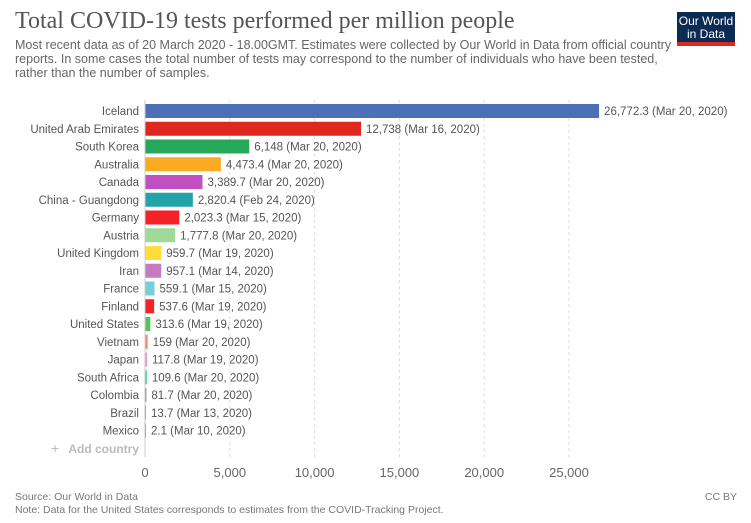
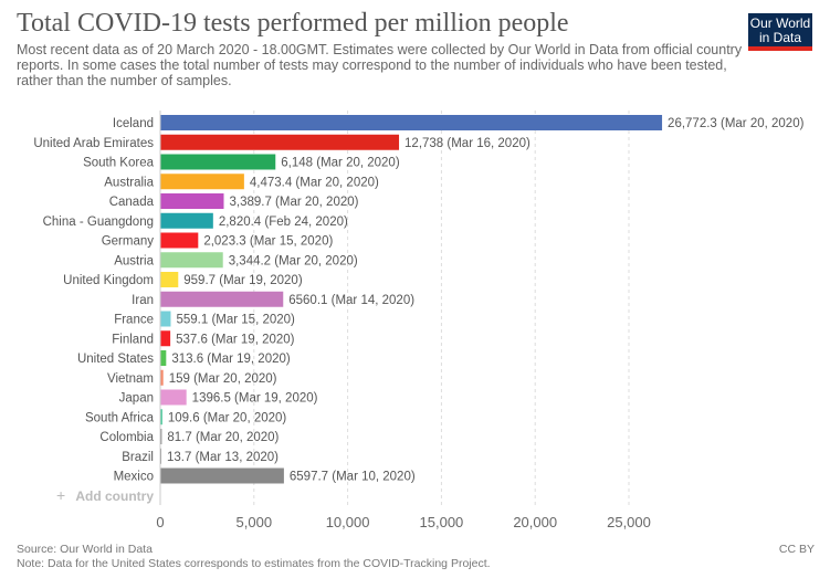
Austria: 1,777.8 -> 3,344.2
Iran: 957.1 -> 6560.1
Japan: 117.8 -> 1396.5
Mexico: 2.1 -> 6597.7
